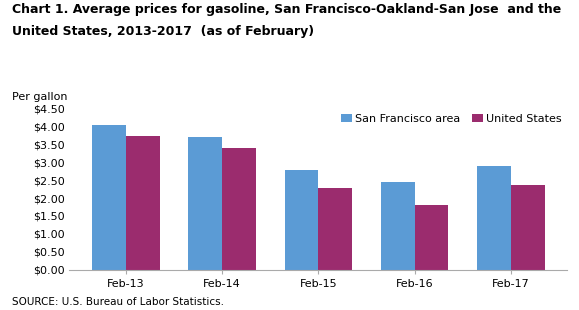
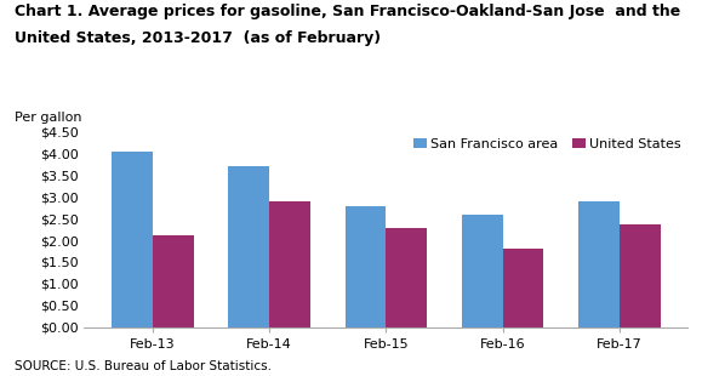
United States/Feb-13: $3.73 -> $2.10
United States/Feb-14: $3.41 -> $2.90
San Francisco area/Feb-16: $2.45 -> $2.60
